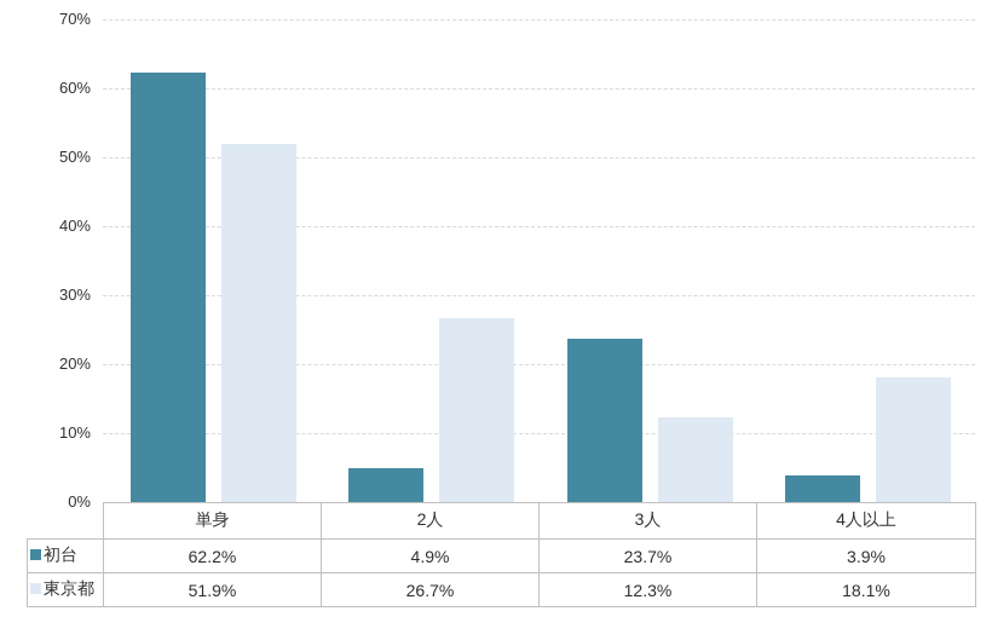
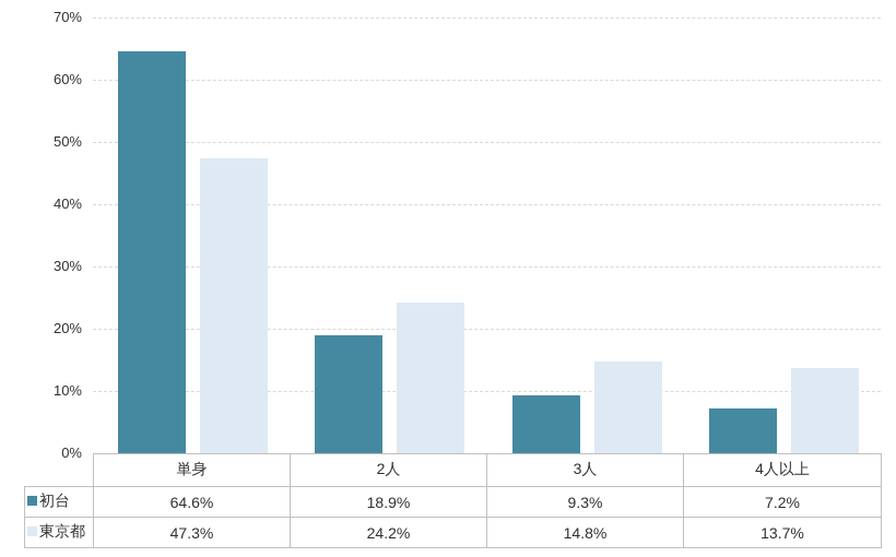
初台/単身: 62.2% -> 64.6%
東京都/単身: 51.9% -> 47.3%
初台/2人: 4.9% -> 18.9%
東京都/2人: 26.7% -> 24.2%
初台/3人: 23.7% -> 9.3%
東京都/3人: 12.3% -> 14.8%
初台/4人以上: 3.9% -> 7.2%
東京都/4人以上: 18.1% -> 13.7%
